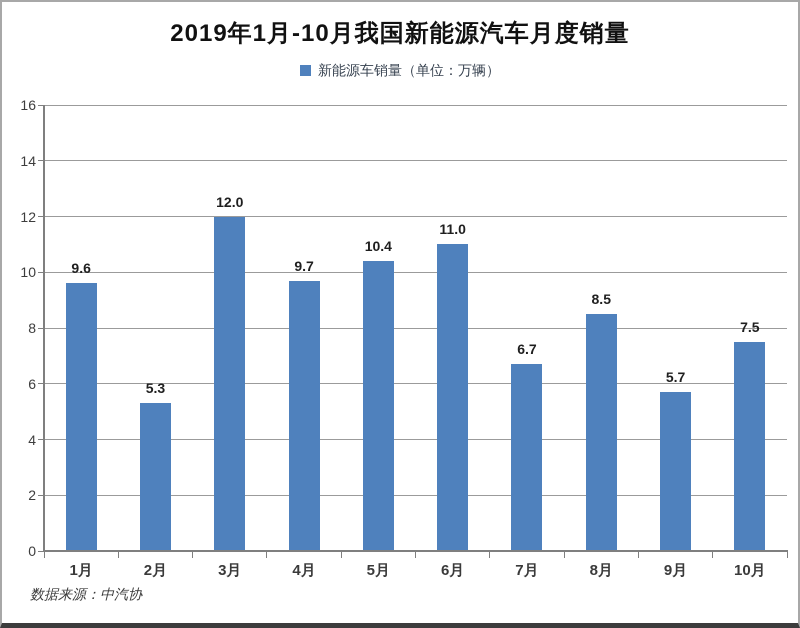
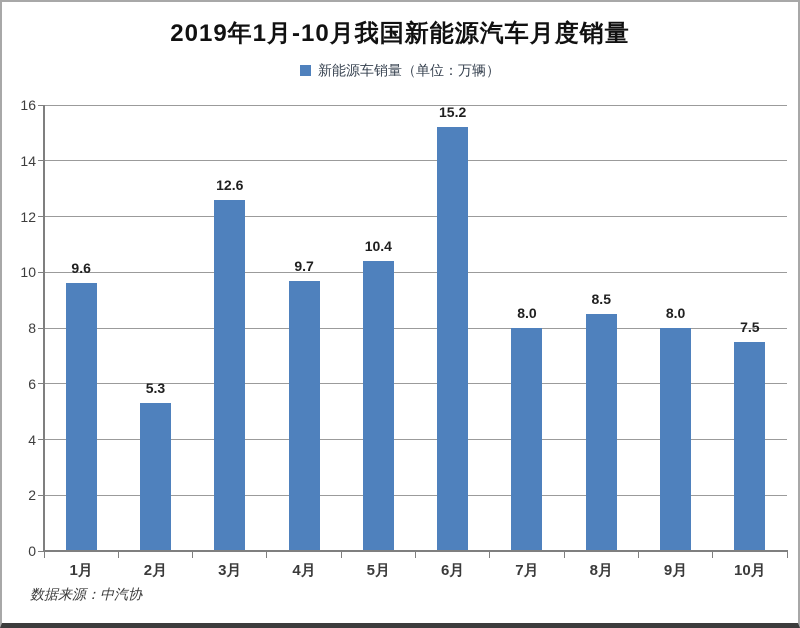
3月: 12.0 -> 12.6
6月: 11.0 -> 15.2
7月: 6.7 -> 8.0
9月: 5.7 -> 8.0
